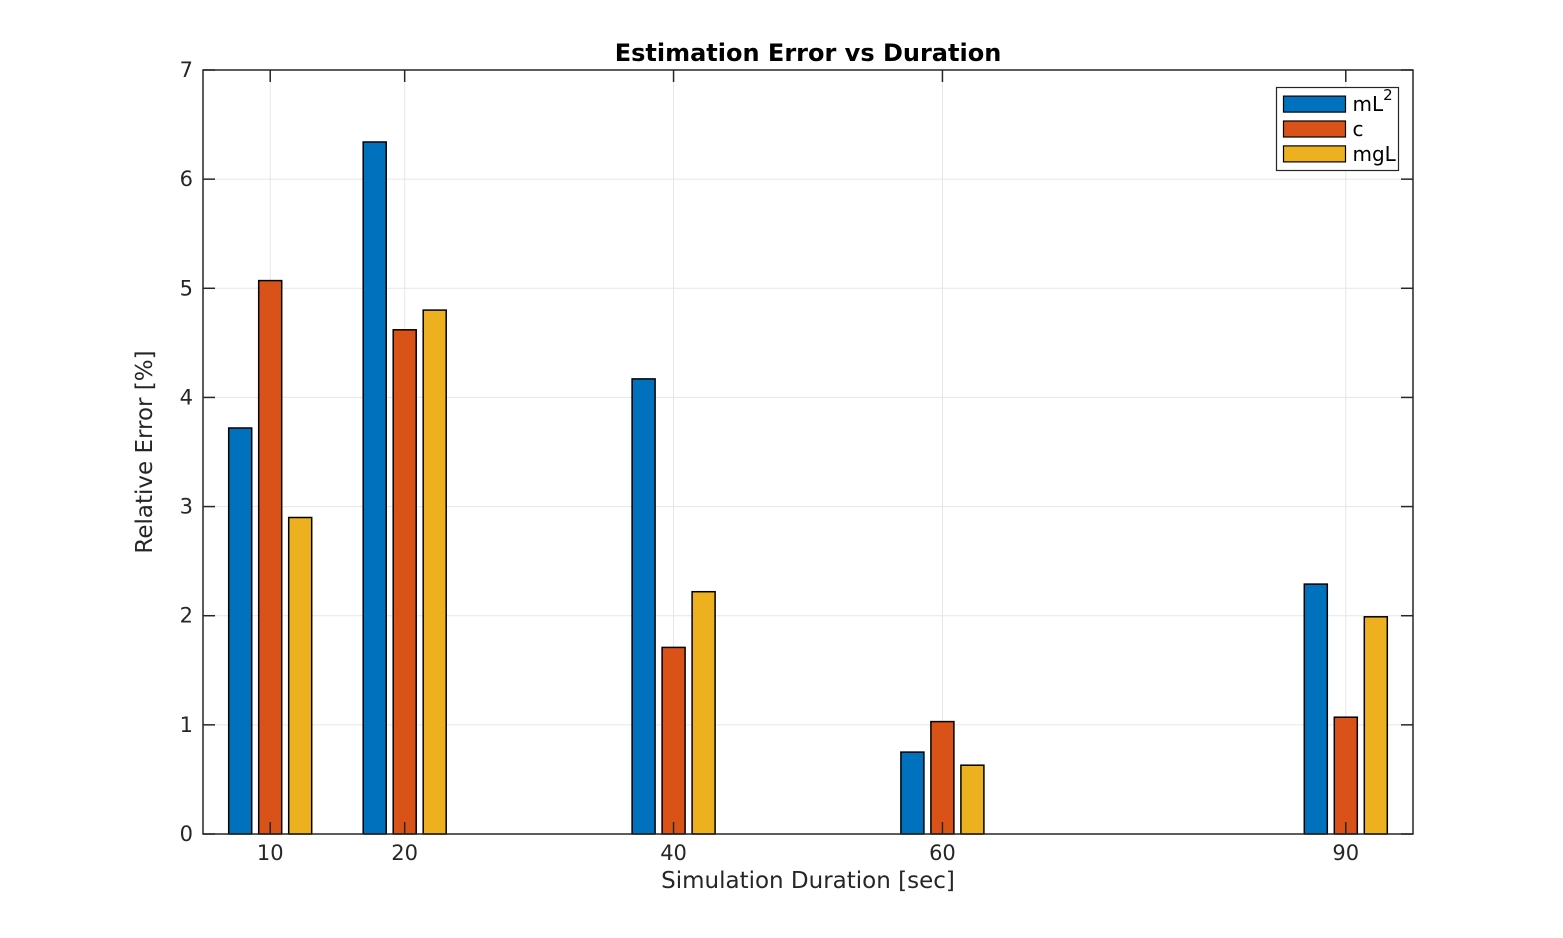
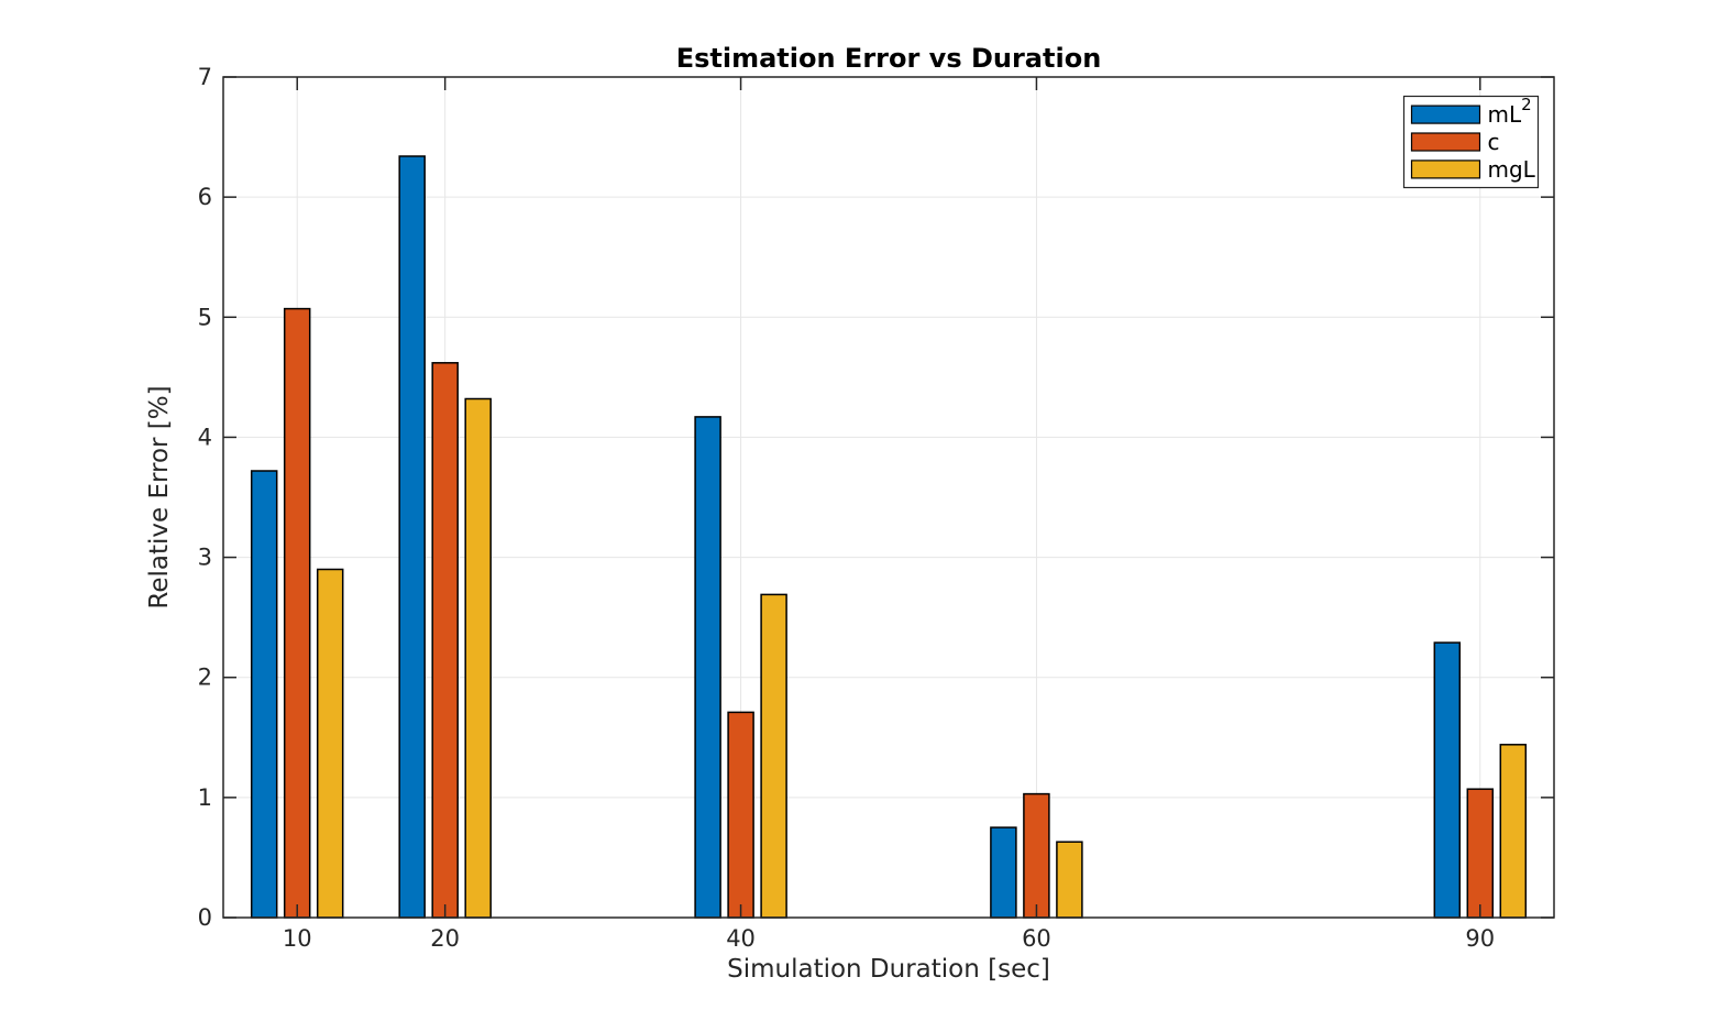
mgL/20: 4.80 -> 4.32
mgL/40: 2.22 -> 2.69
mgL/90: 1.99 -> 1.44
